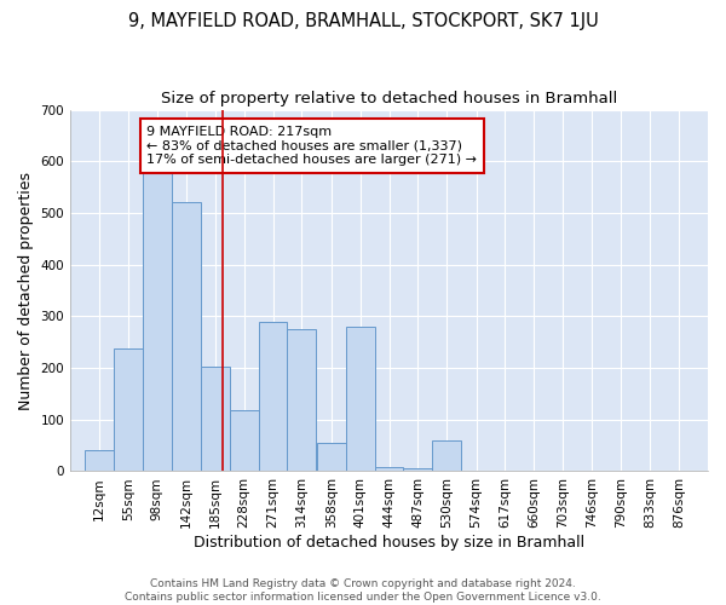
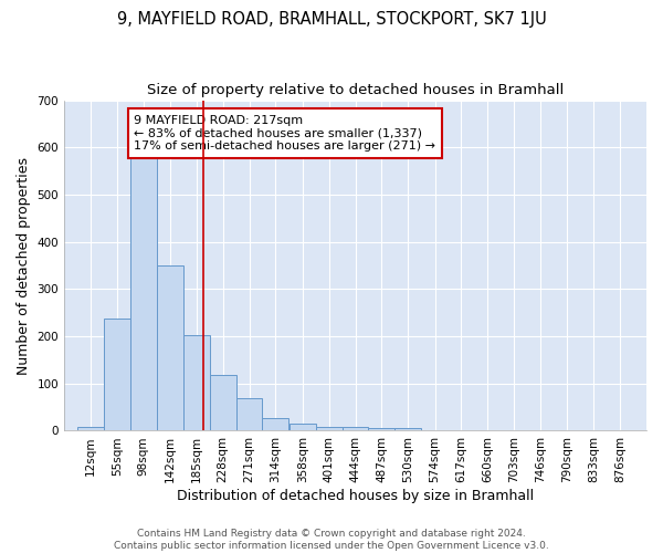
12sqm: 40 -> 7
142sqm: 520 -> 350
271sqm: 290 -> 70
314sqm: 275 -> 27
358sqm: 55 -> 15
401sqm: 280 -> 8
530sqm: 60 -> 5
